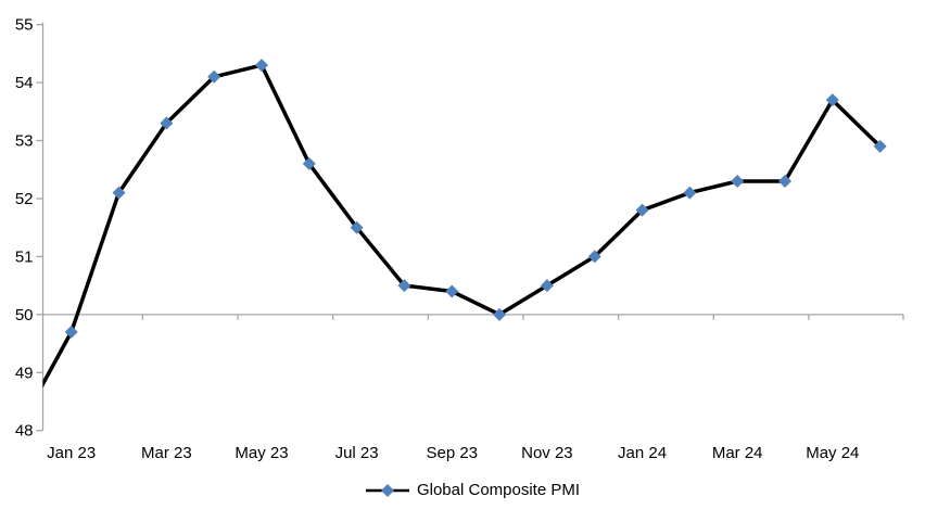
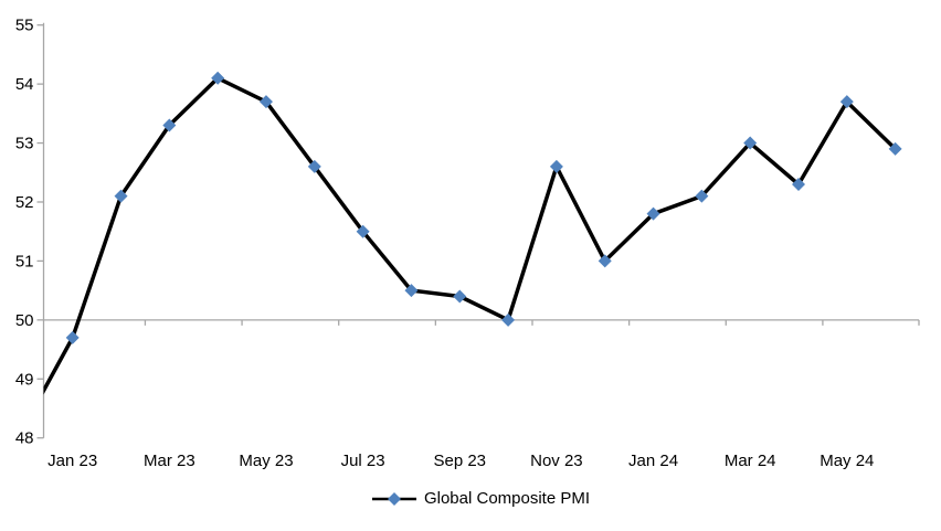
May 23: 54.3 -> 53.7
Nov 23: 50.5 -> 52.6
Mar 24: 52.3 -> 53.0
